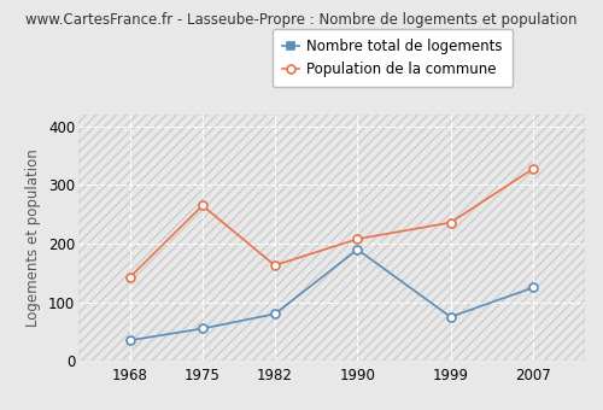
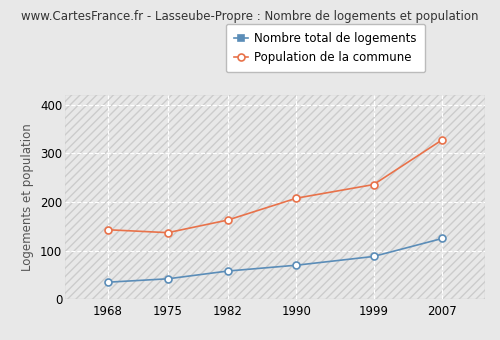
Nombre total de logements/1975: 55 -> 42
Population de la commune/1975: 265 -> 137
Nombre total de logements/1982: 80 -> 58
Nombre total de logements/1990: 190 -> 70
Nombre total de logements/1999: 75 -> 88
